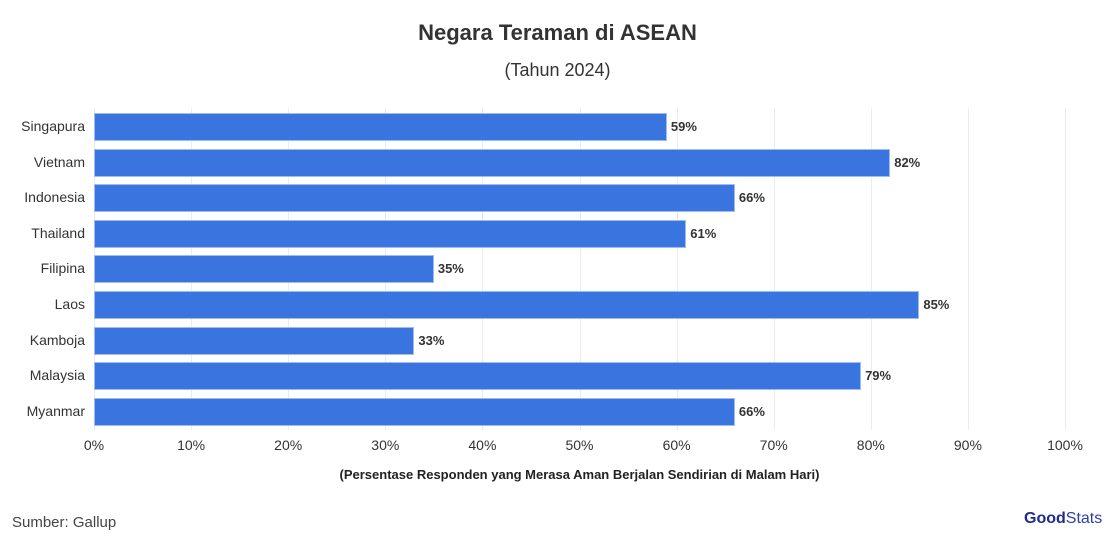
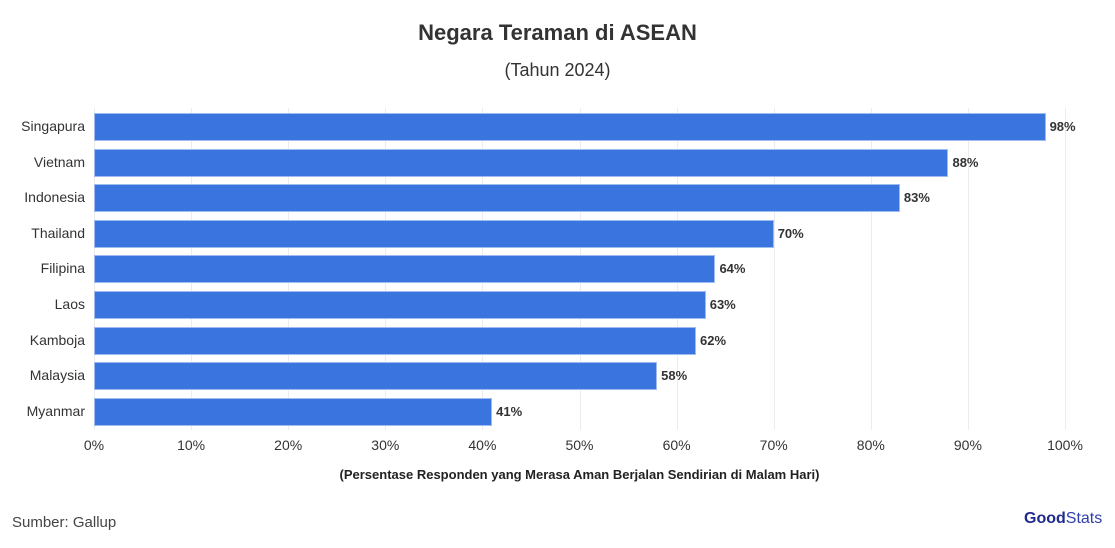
Singapura: 59% -> 98%
Vietnam: 82% -> 88%
Indonesia: 66% -> 83%
Thailand: 61% -> 70%
Filipina: 35% -> 64%
Laos: 85% -> 63%
Kamboja: 33% -> 62%
Malaysia: 79% -> 58%
Myanmar: 66% -> 41%
